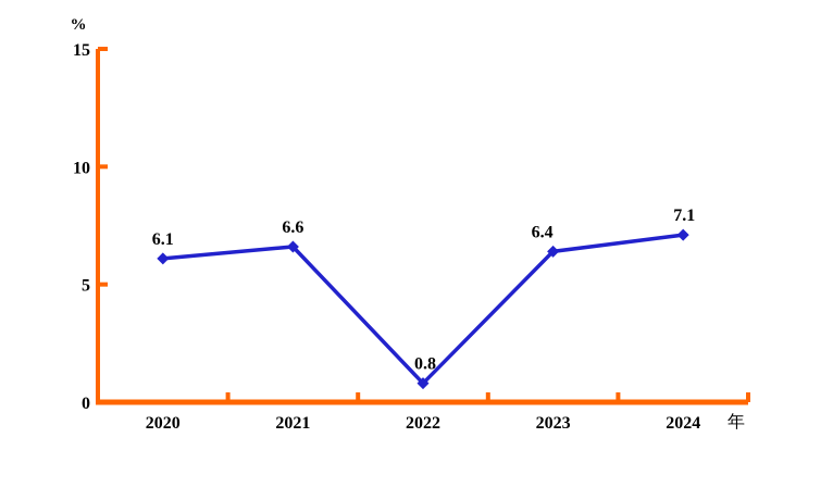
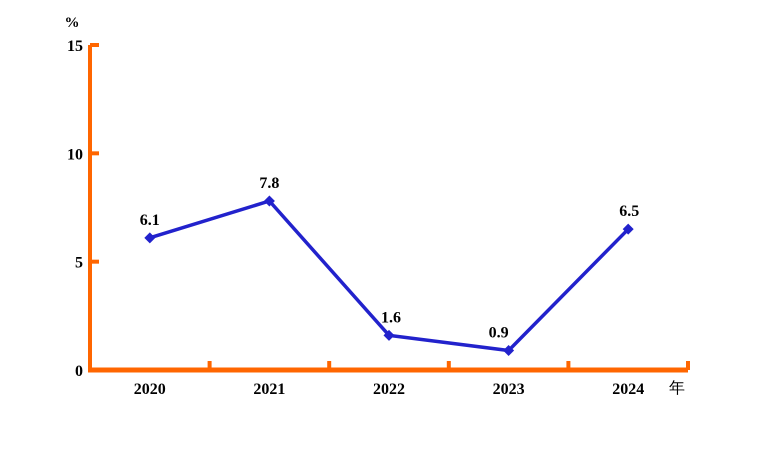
2021: 6.6 -> 7.8
2022: 0.8 -> 1.6
2023: 6.4 -> 0.9
2024: 7.1 -> 6.5
